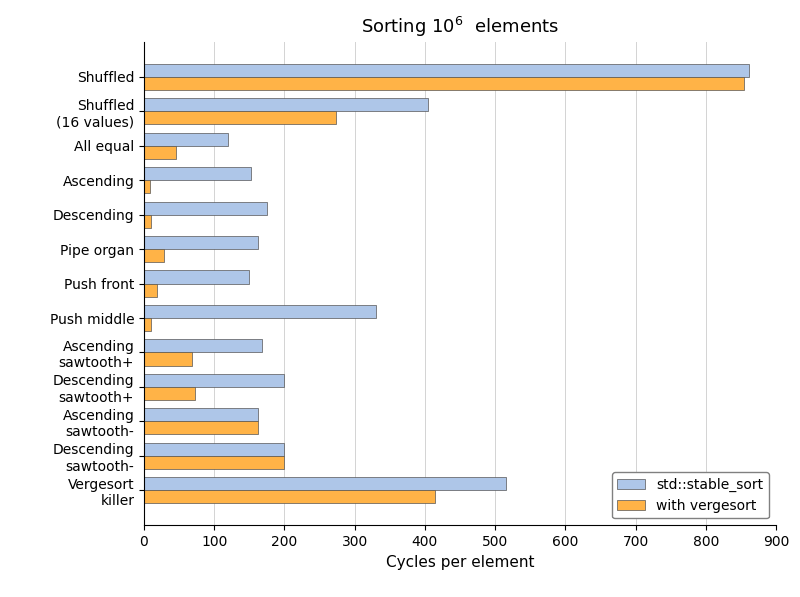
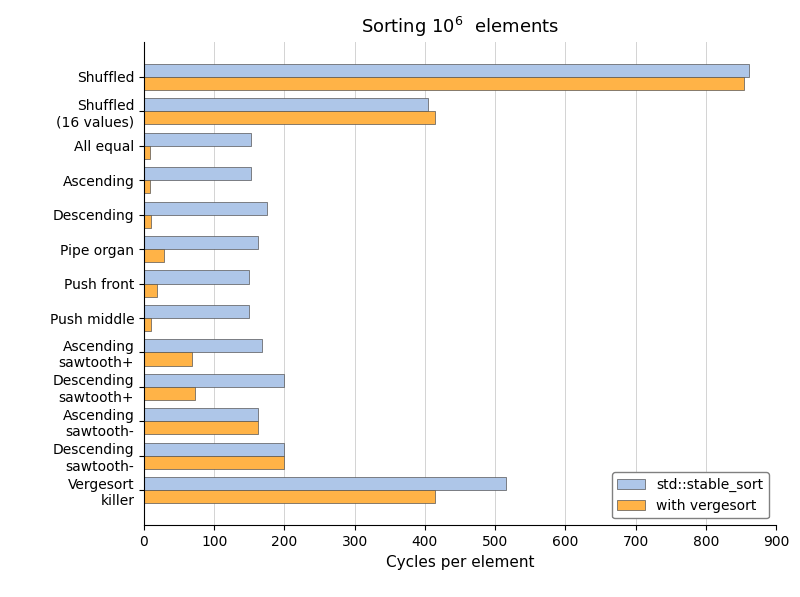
with vergesort/Shuffled (16 values): 274 -> 415
std::stable_sort/All equal: 120 -> 152
with vergesort/All equal: 46 -> 8
std::stable_sort/Push middle: 330 -> 150
